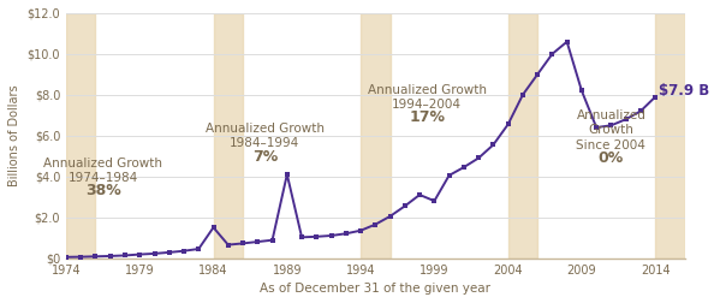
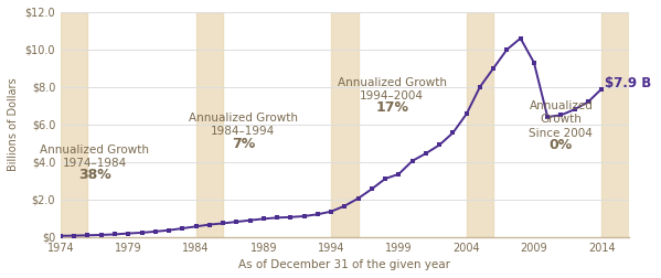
1984: $1.5 -> $0.6
1989: $4.1 -> $1.0
1999: $2.8 -> $3.4
2009: $8.2 -> $9.3
